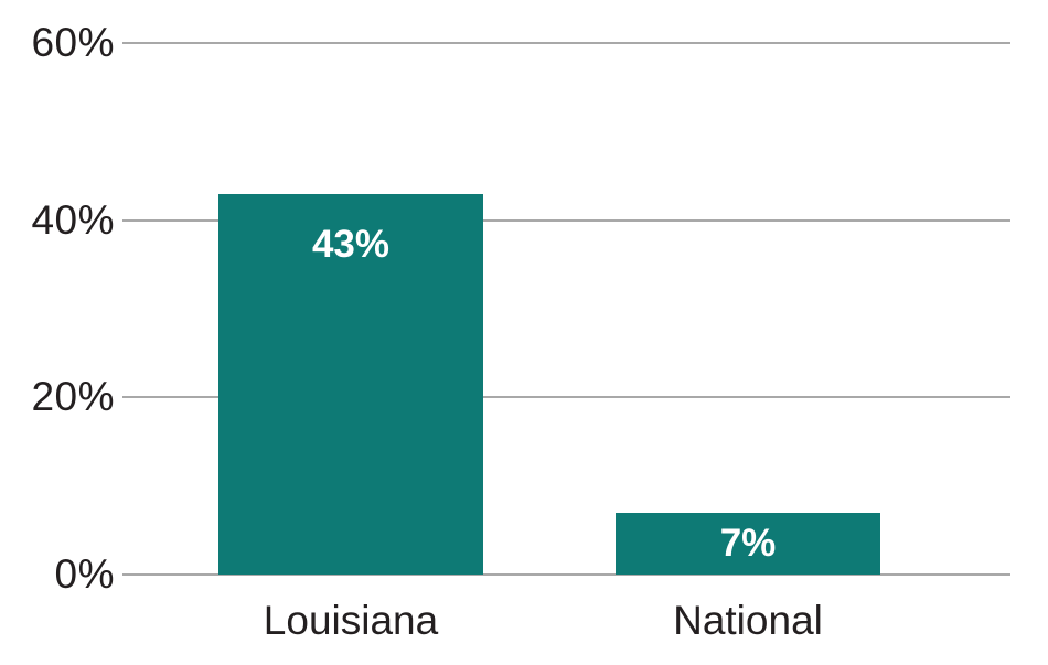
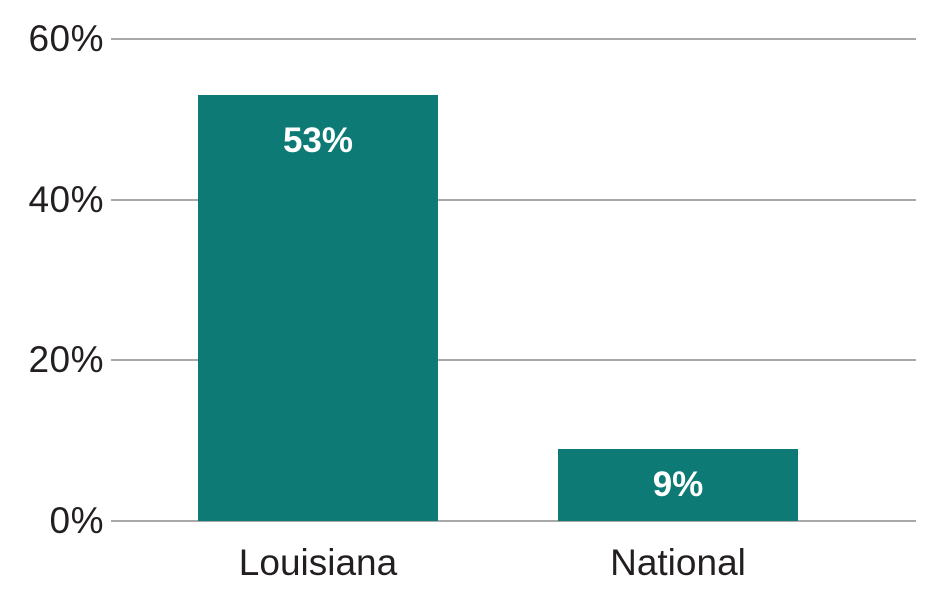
Louisiana: 43% -> 53%
National: 7% -> 9%
